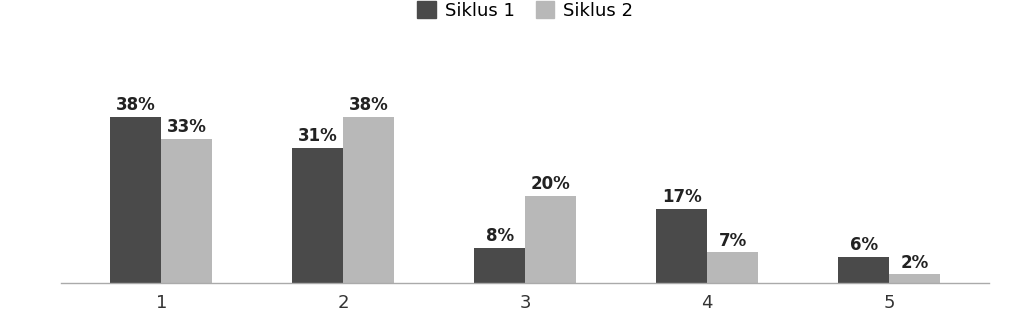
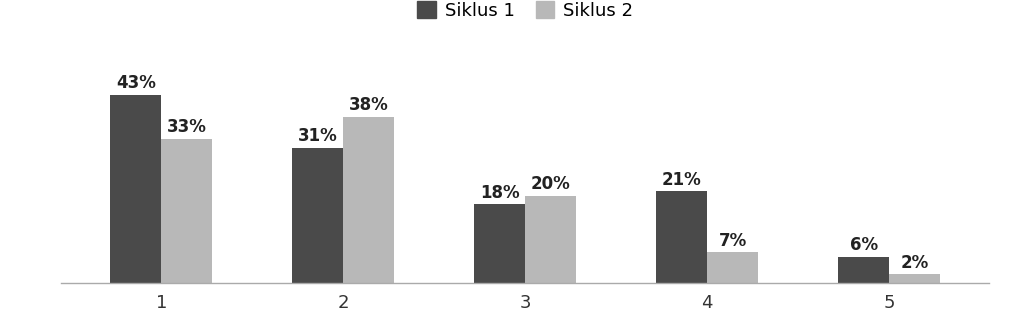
Siklus 1/1: 38% -> 43%
Siklus 1/3: 8% -> 18%
Siklus 1/4: 17% -> 21%
